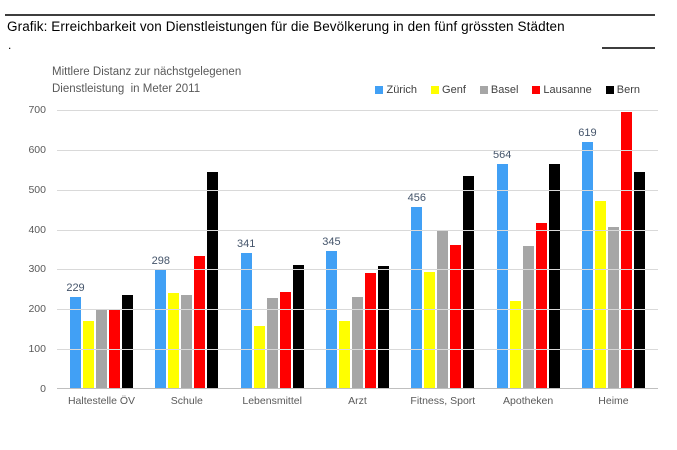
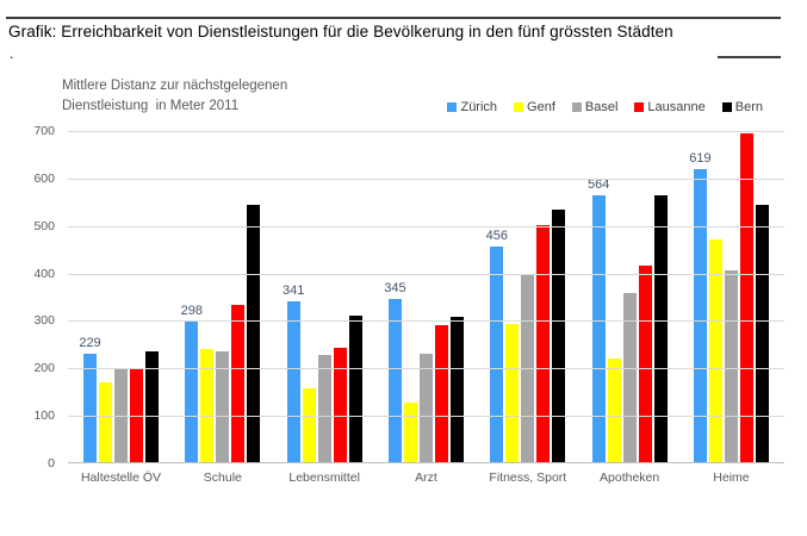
Genf/Arzt: 170 -> 120
Lausanne/Fitness, Sport: 360 -> 500
